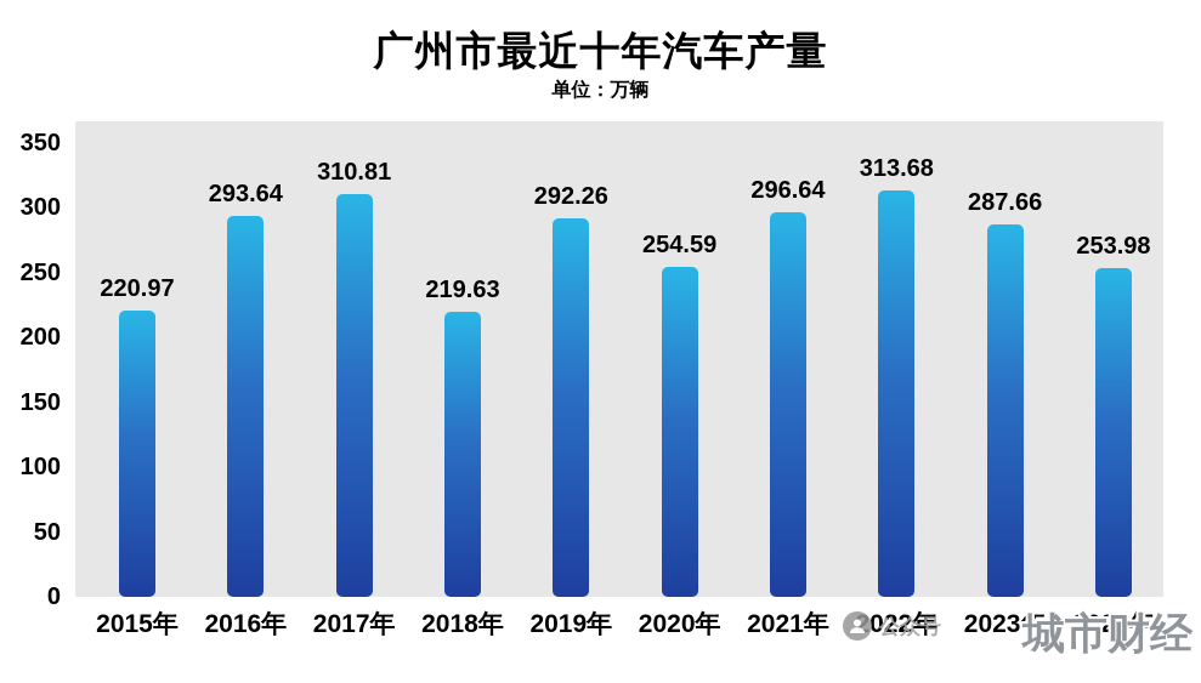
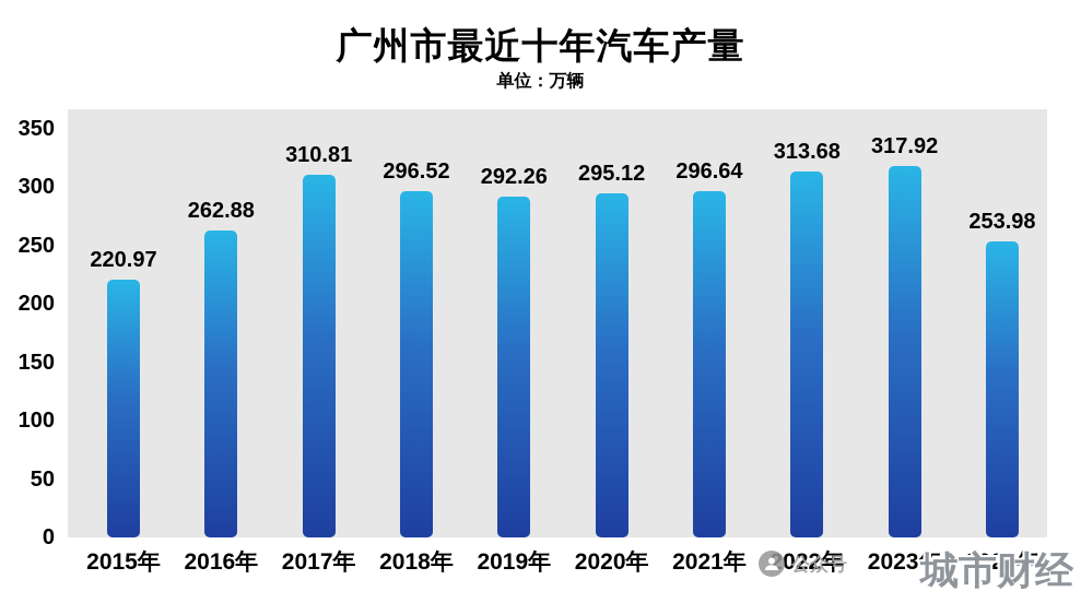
2016年: 293.64 -> 262.88
2018年: 219.63 -> 296.52
2020年: 254.59 -> 295.12
2023年: 287.66 -> 317.92
